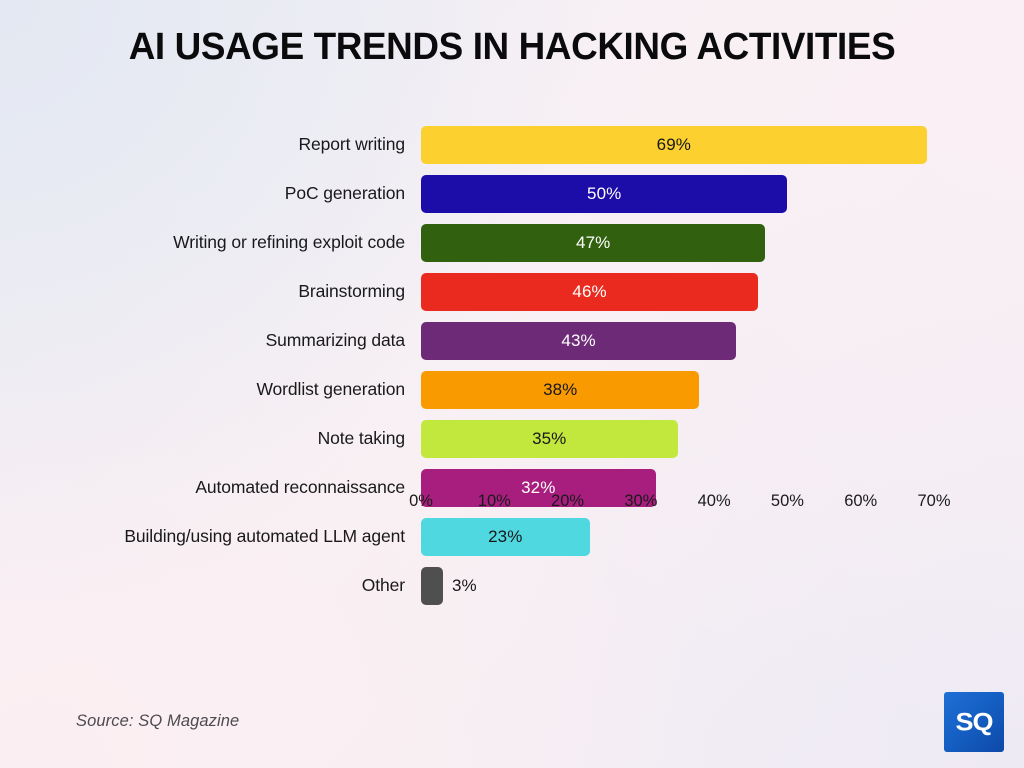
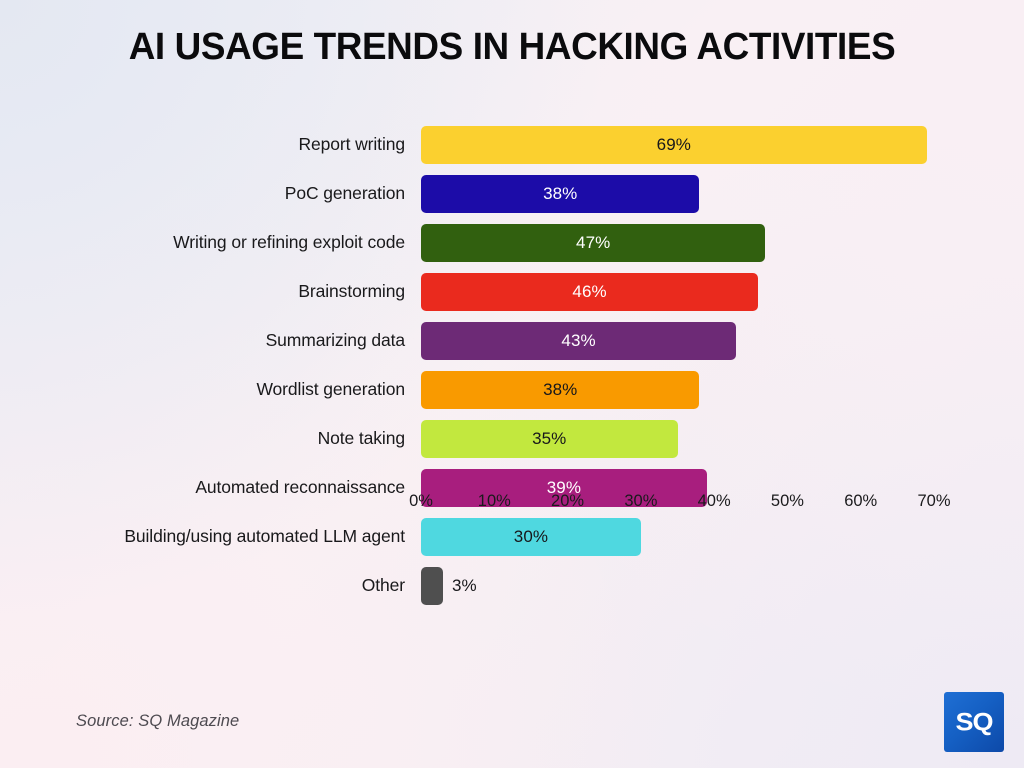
PoC generation: 50% -> 38%
Automated reconnaissance: 32% -> 39%
Building/using automated LLM agent: 23% -> 30%
